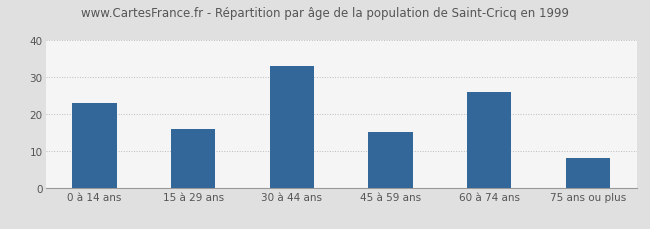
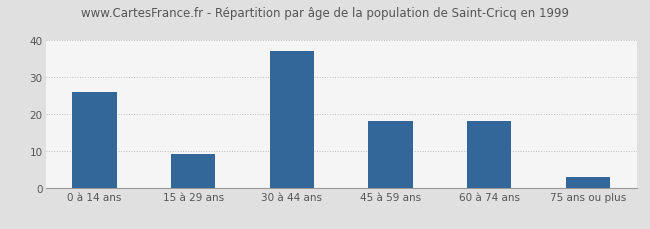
0 à 14 ans: 23 -> 26
15 à 29 ans: 16 -> 9
30 à 44 ans: 33 -> 37
45 à 59 ans: 15 -> 18
60 à 74 ans: 26 -> 18
75 ans ou plus: 8 -> 3
